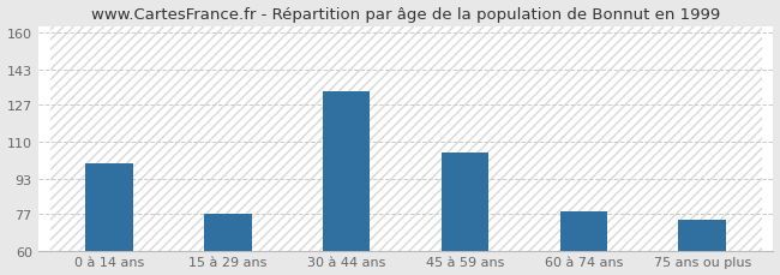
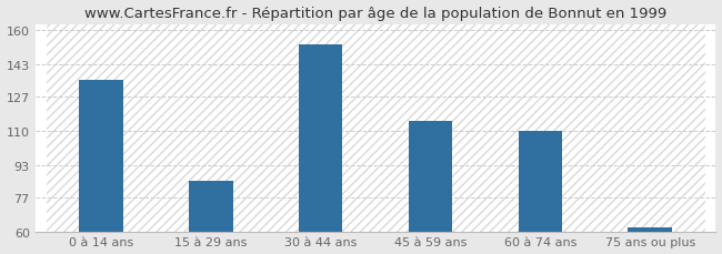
0 à 14 ans: 100 -> 135
15 à 29 ans: 77 -> 85
30 à 44 ans: 133 -> 153
45 à 59 ans: 105 -> 115
60 à 74 ans: 78 -> 110
75 ans ou plus: 74 -> 62
